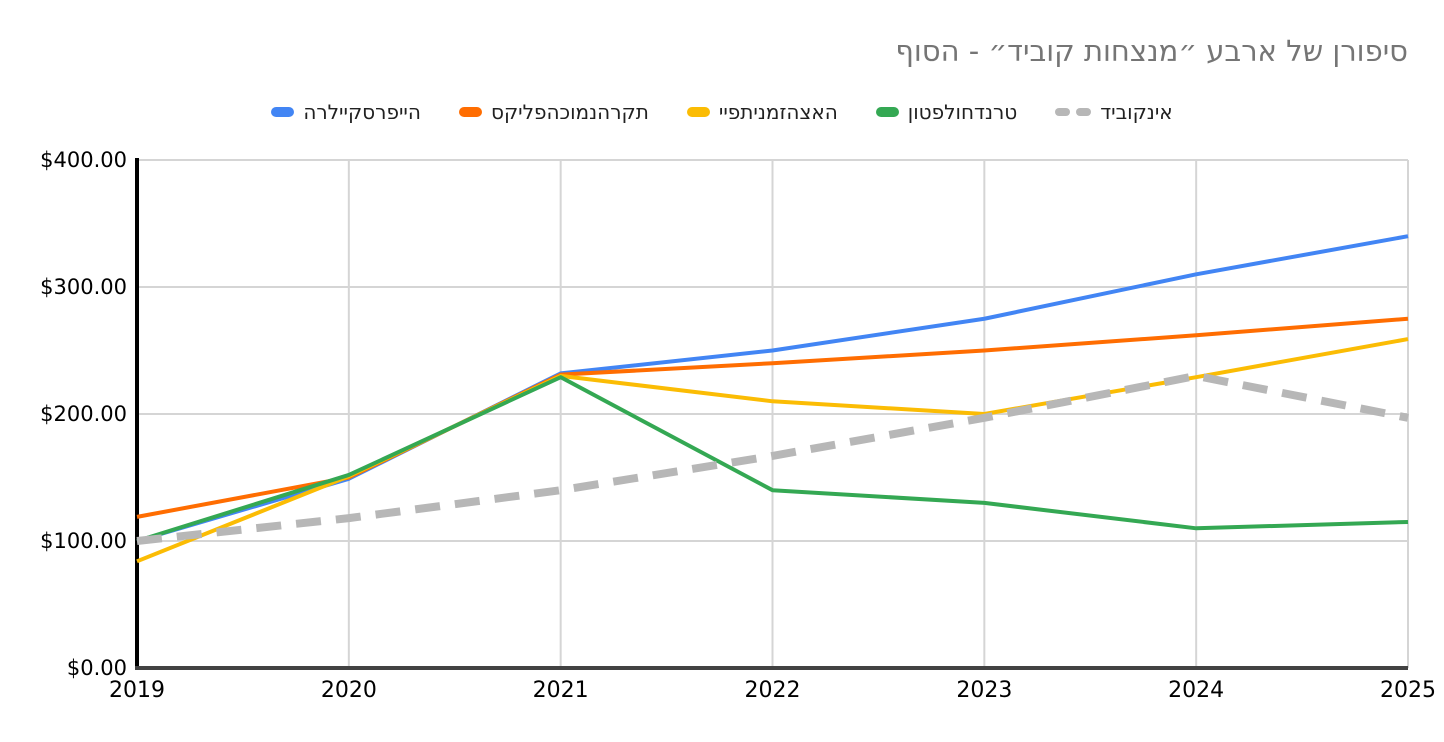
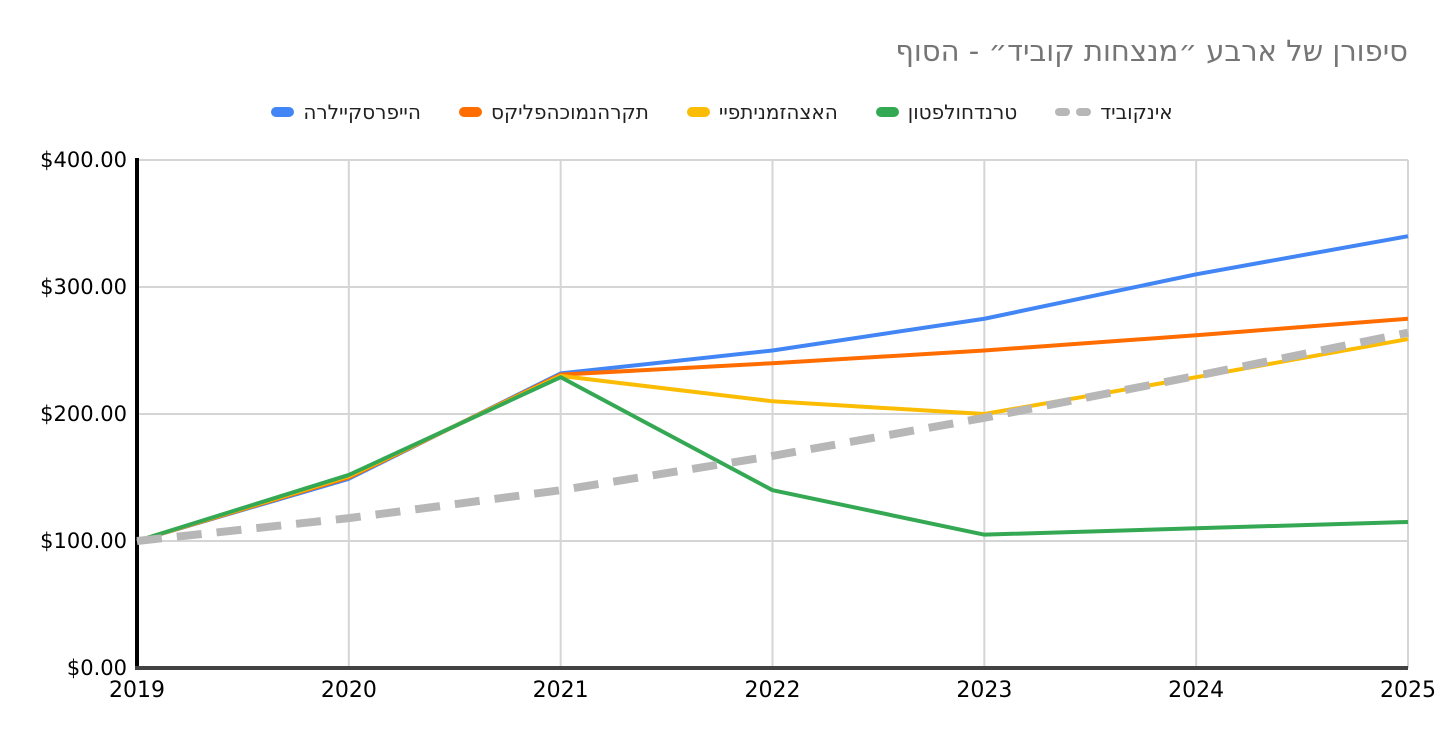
תקרהנמוכהפליקס/2019: $119 -> $100
האצהזמניתפיי/2019: $84 -> $100
טרנדחולפטון/2023: $130 -> $105
אינקוביד/2025: $197 -> $264
